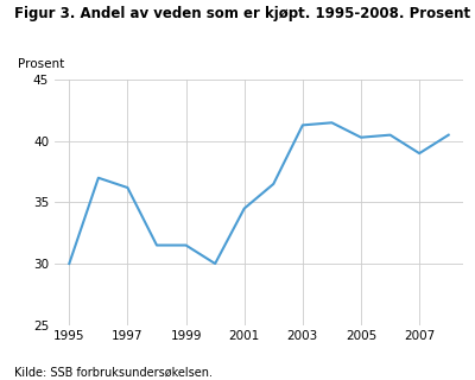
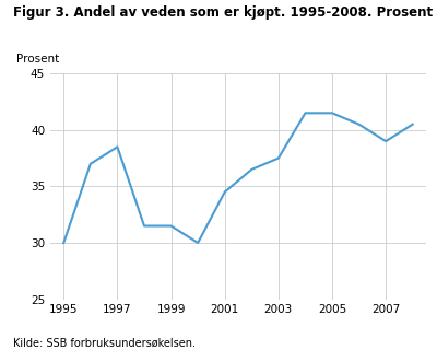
1997: 36.2 -> 38.5
2003: 41.3 -> 37.5
2005: 40.3 -> 41.5
